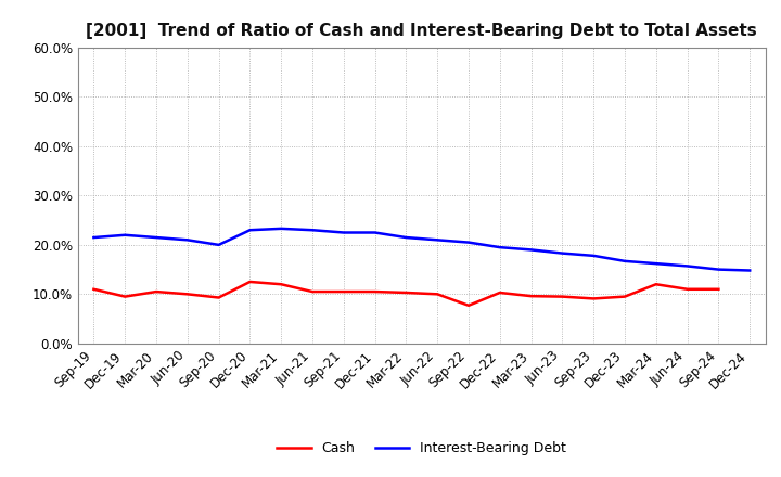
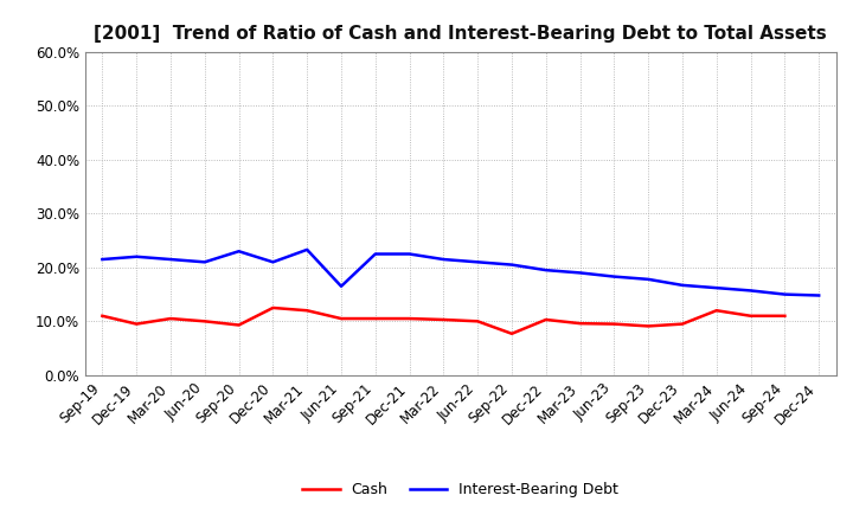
Interest-Bearing Debt/Sep-20: 20.0% -> 23.0%
Interest-Bearing Debt/Dec-20: 23.0% -> 21.0%
Interest-Bearing Debt/Jun-21: 23.0% -> 16.5%
